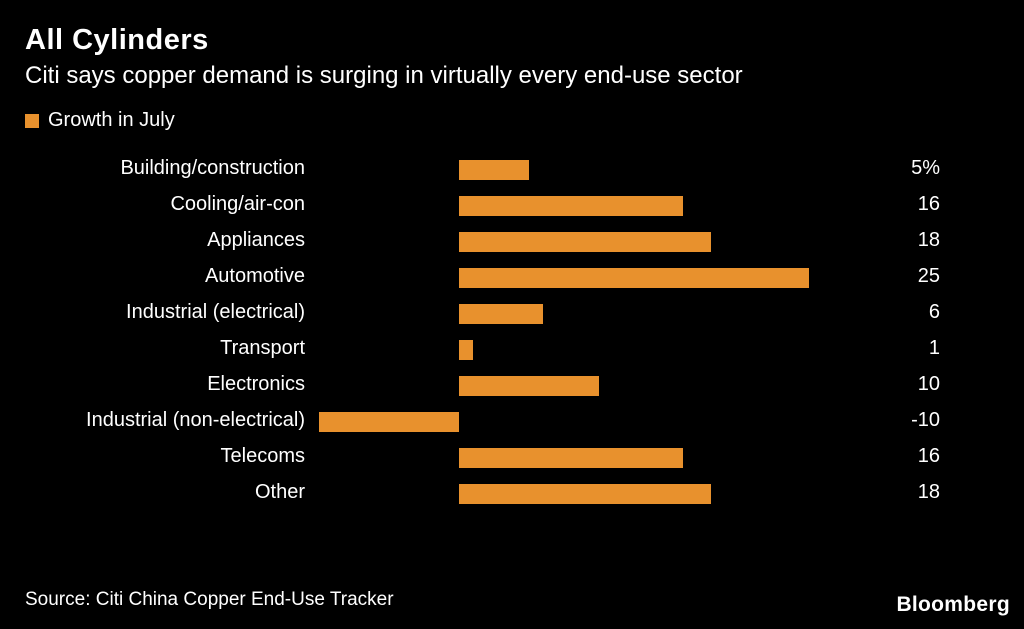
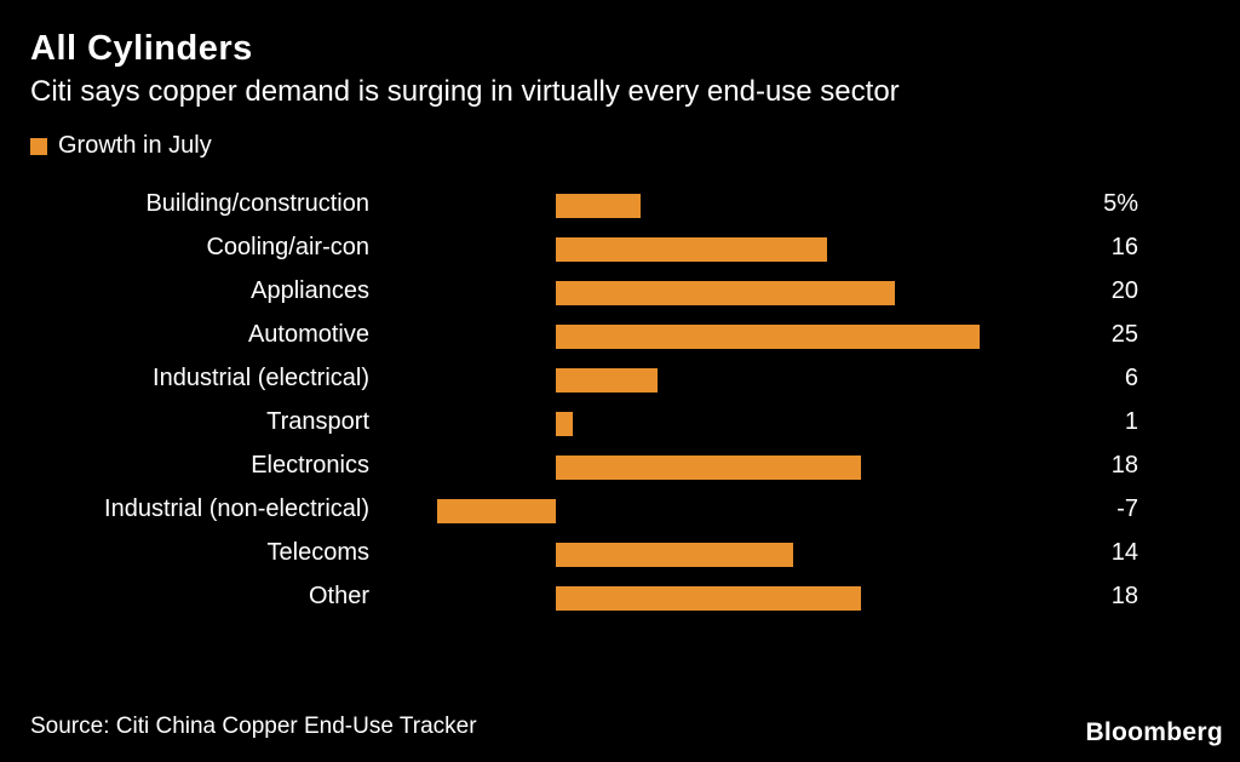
Appliances: 18 -> 20
Electronics: 10 -> 18
Industrial (non-electrical): -10 -> -7
Telecoms: 16 -> 14
